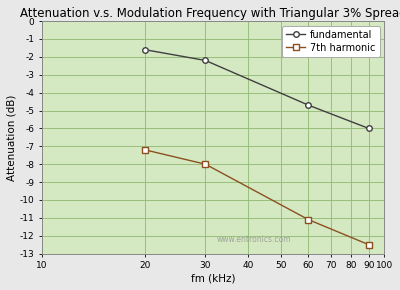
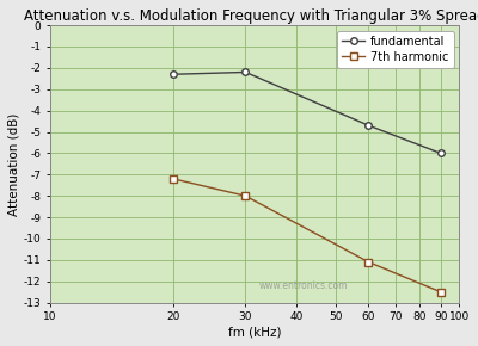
fundamental/20: -1.6 -> -2.3
